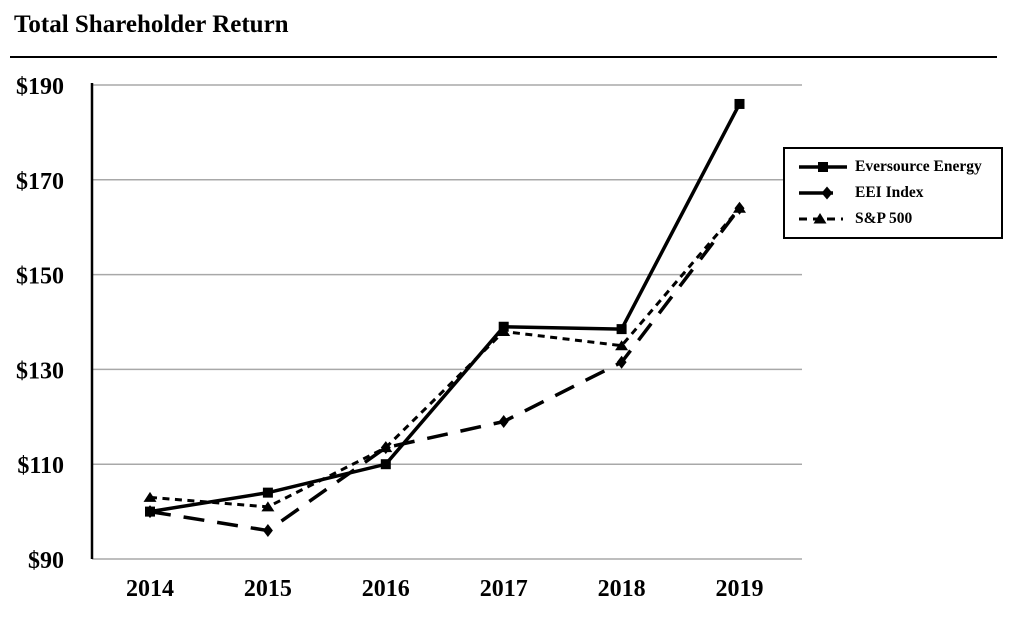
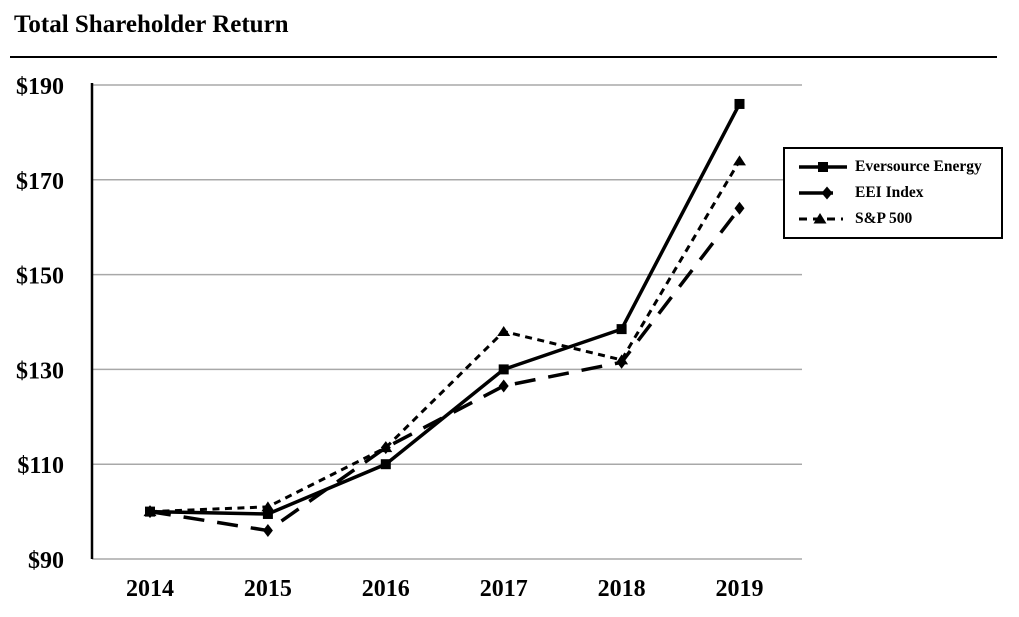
S&P 500/2014: $103 -> $100
Eversource Energy/2015: $104 -> $100
Eversource Energy/2017: $139 -> $130
EEI Index/2017: $119 -> $126
S&P 500/2018: $135 -> $132
S&P 500/2019: $164 -> $174
